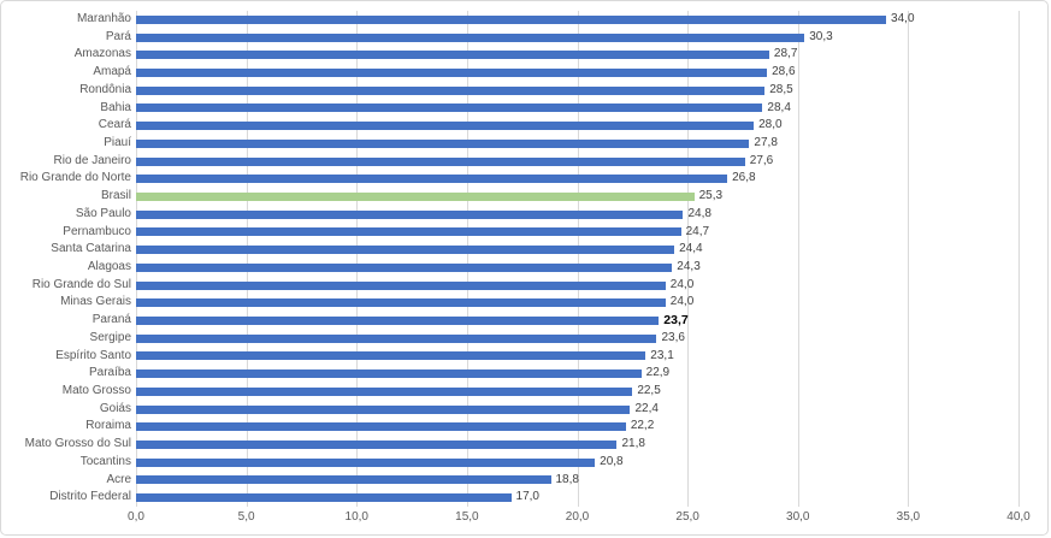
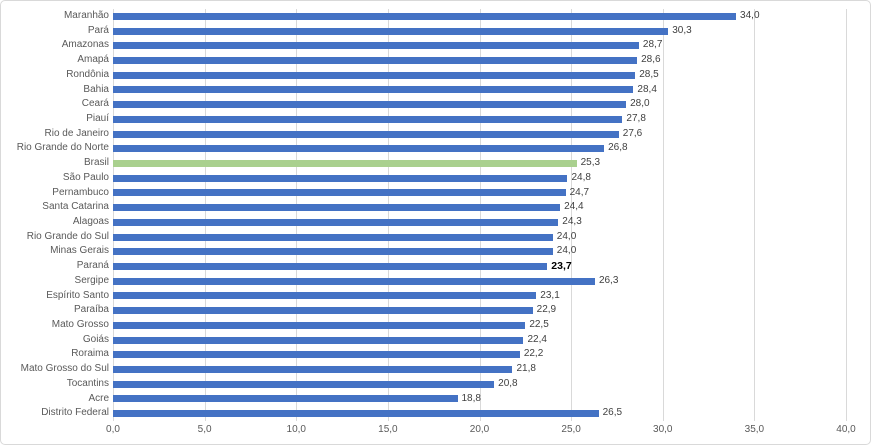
Sergipe: 23,6 -> 26,3
Distrito Federal: 17,0 -> 26,5
